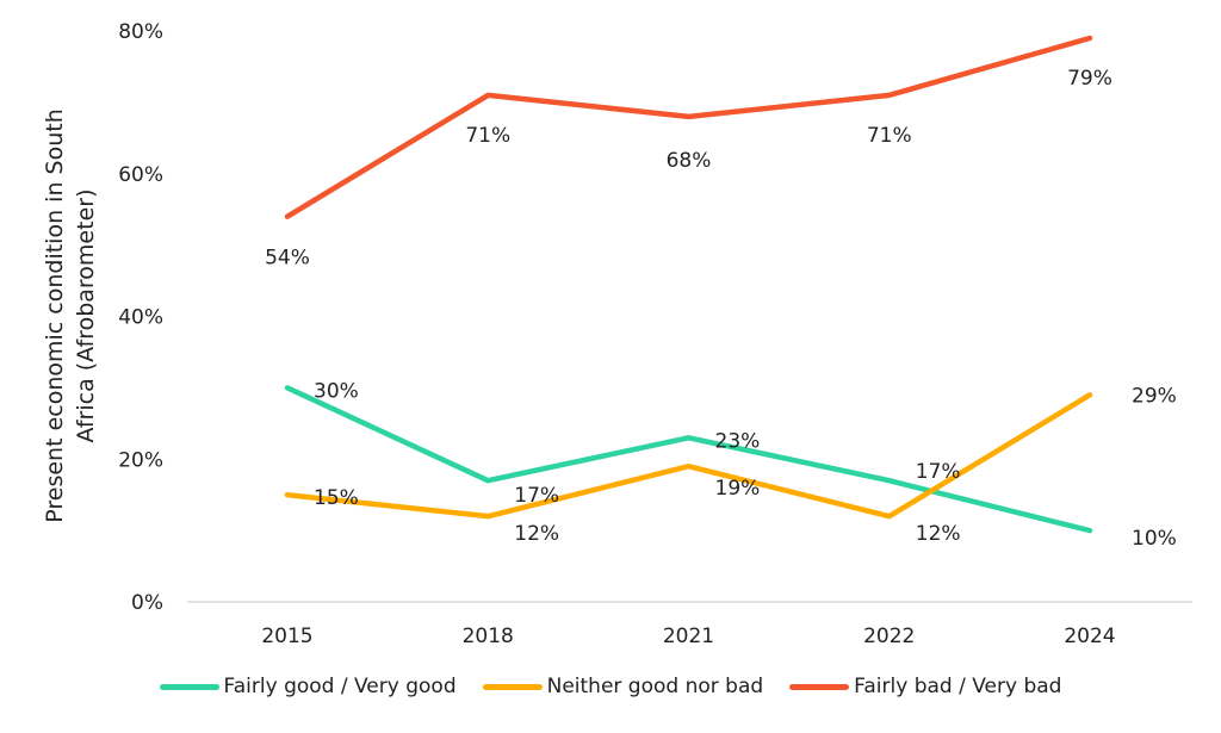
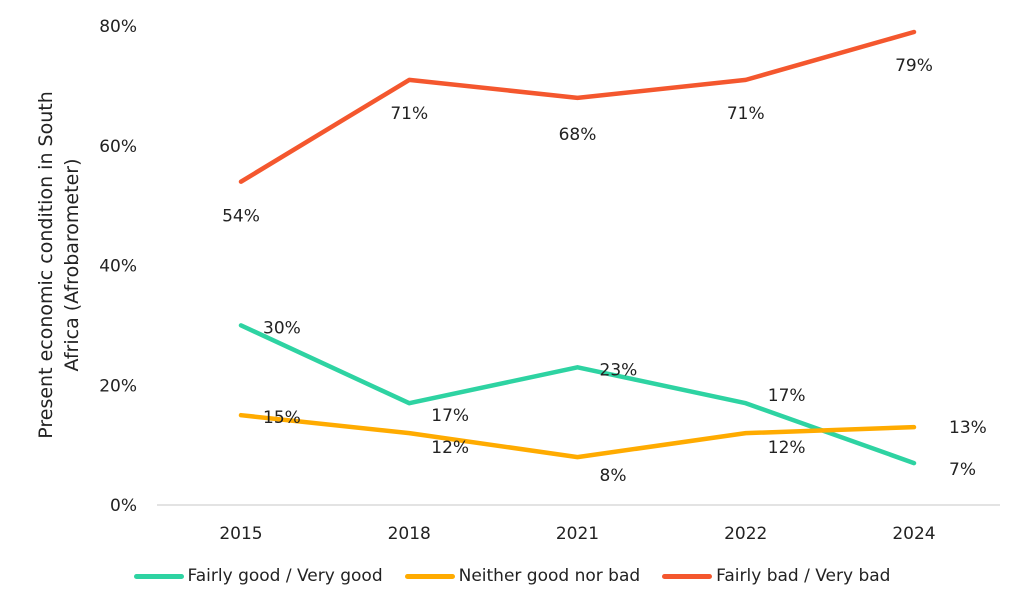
Neither good nor bad/2021: 19% -> 8%
Fairly good / Very good/2024: 10% -> 7%
Neither good nor bad/2024: 29% -> 13%
